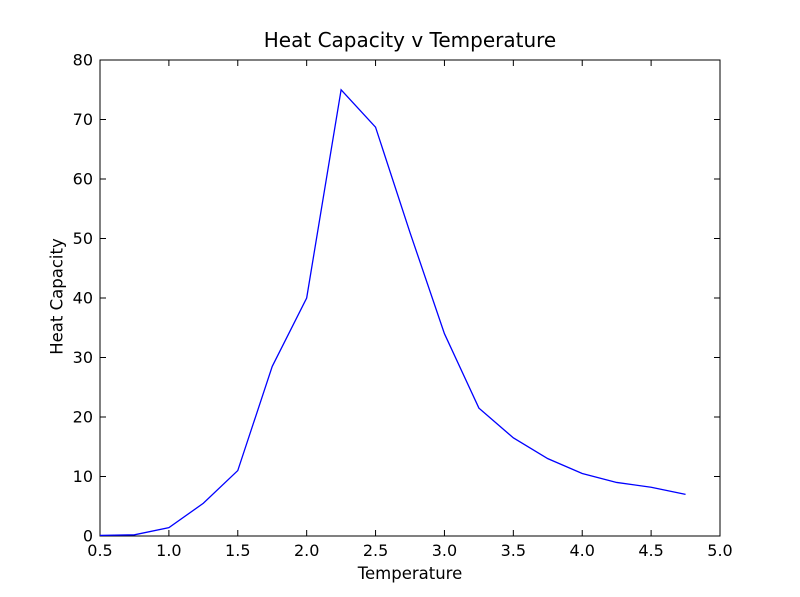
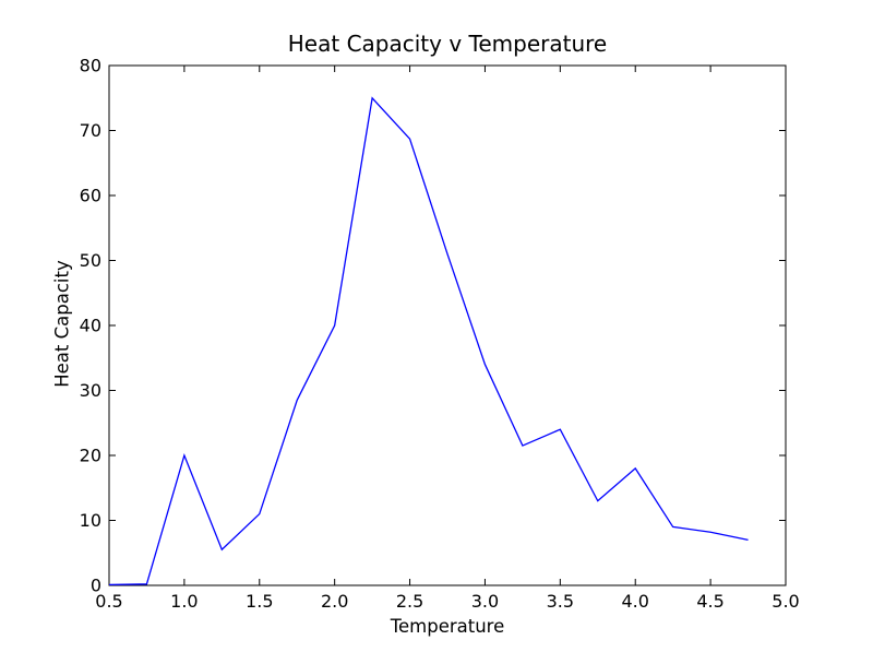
1.0: 1 -> 20
3.5: 16 -> 24
4.0: 10 -> 18
